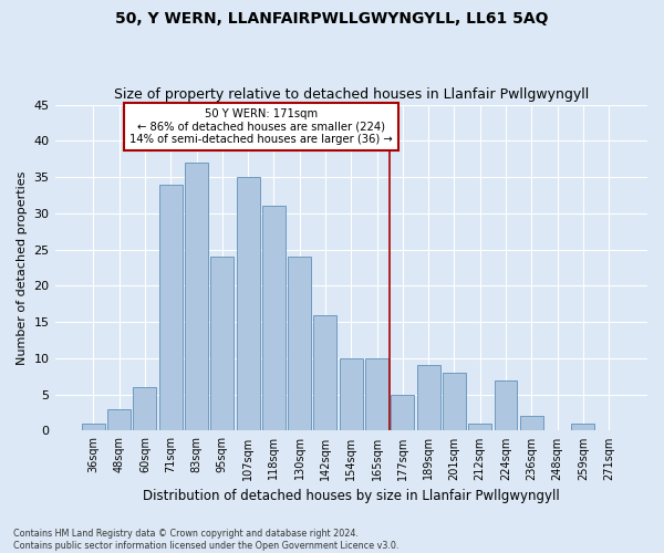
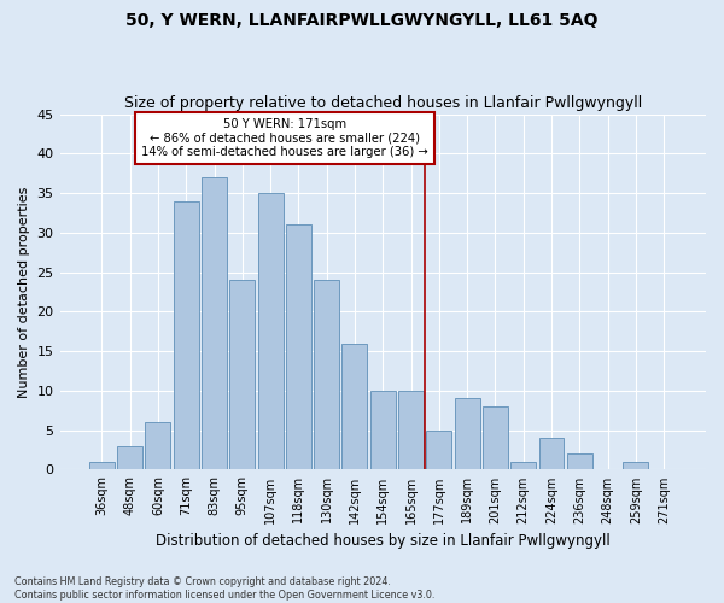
224sqm: 7 -> 4
